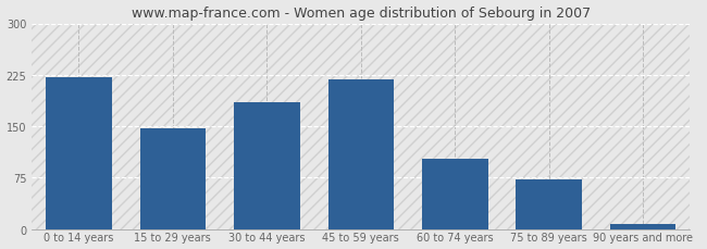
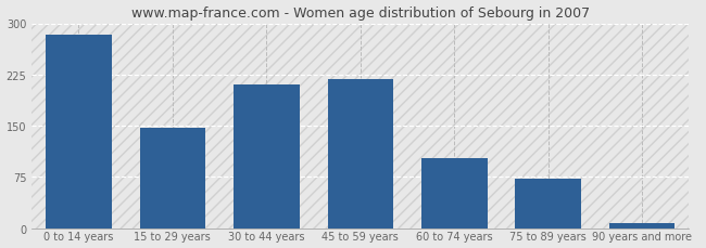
0 to 14 years: 222 -> 284
30 to 44 years: 185 -> 210
